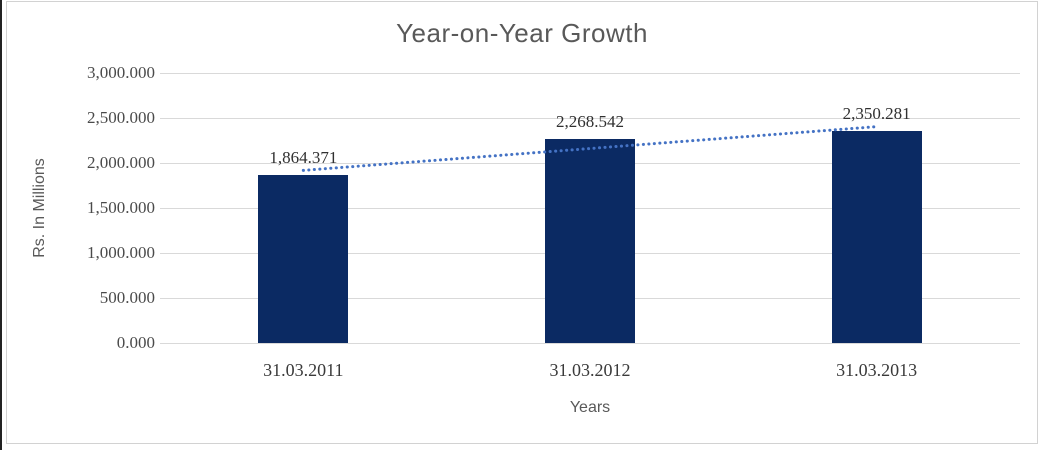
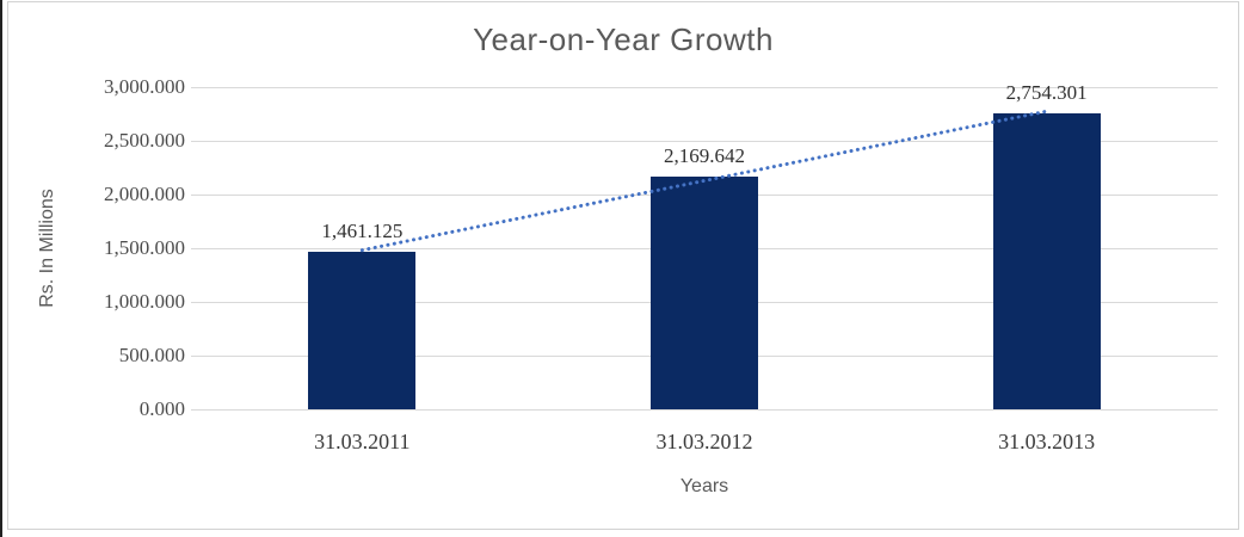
31.03.2011: 1,864.371 -> 1,461.125
31.03.2012: 2,268.542 -> 2,169.642
31.03.2013: 2,350.281 -> 2,754.301
